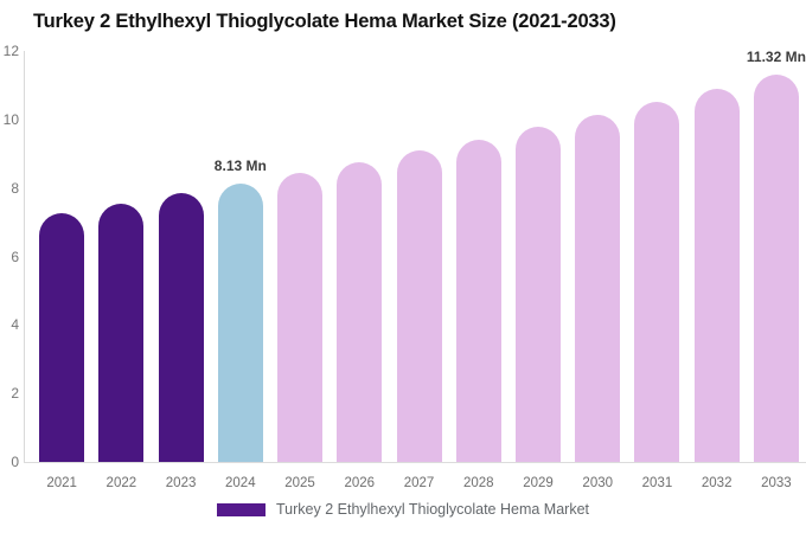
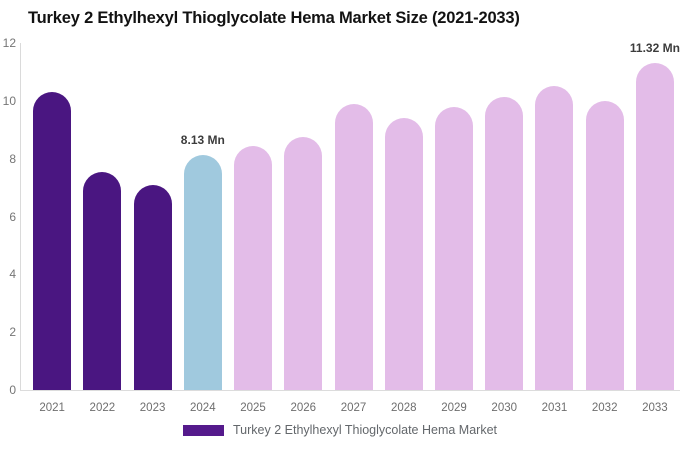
2021: 7.3 -> 10.3
2023: 7.8 -> 7.1
2027: 9.1 -> 9.9
2032: 10.9 -> 10.0
